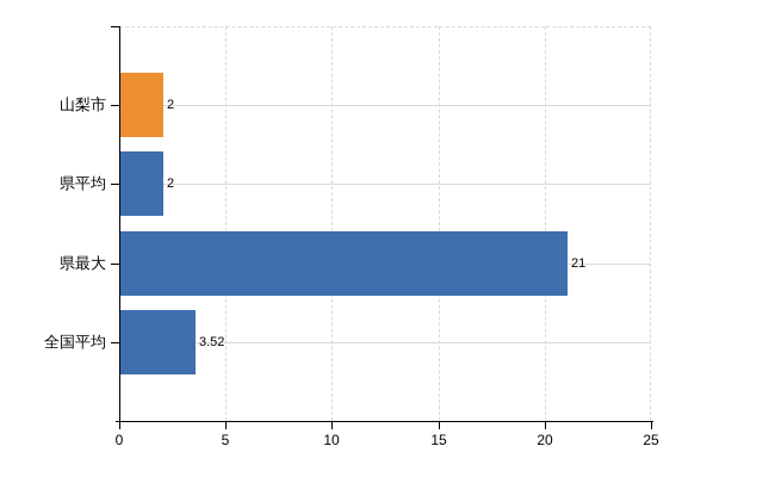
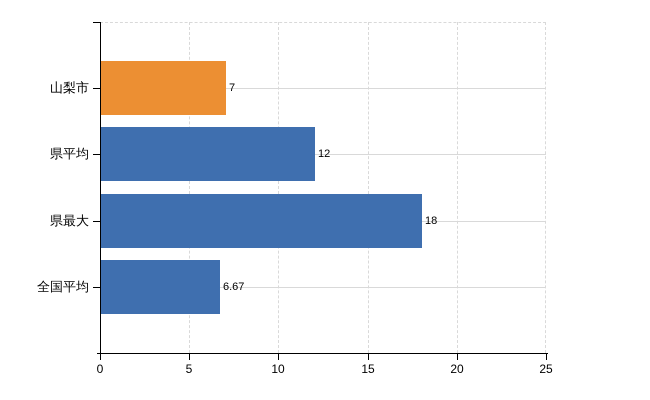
山梨市: 2 -> 7
県平均: 2 -> 12
県最大: 21 -> 18
全国平均: 3.52 -> 6.67
